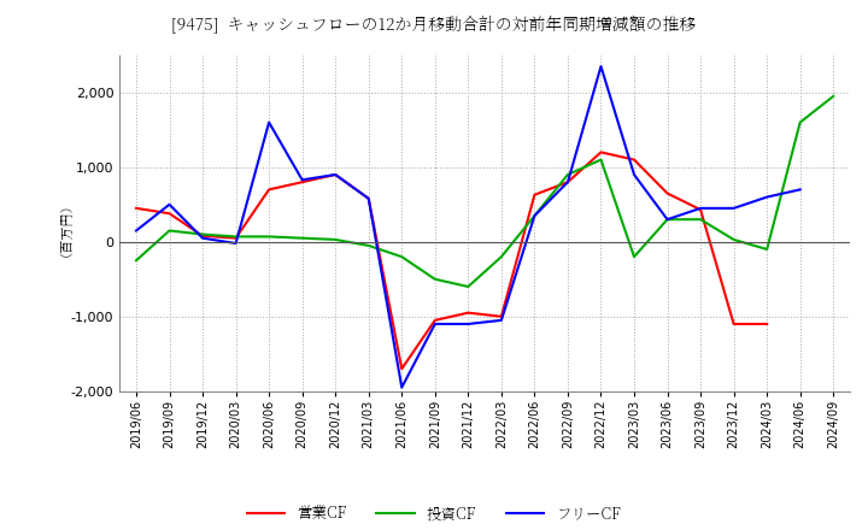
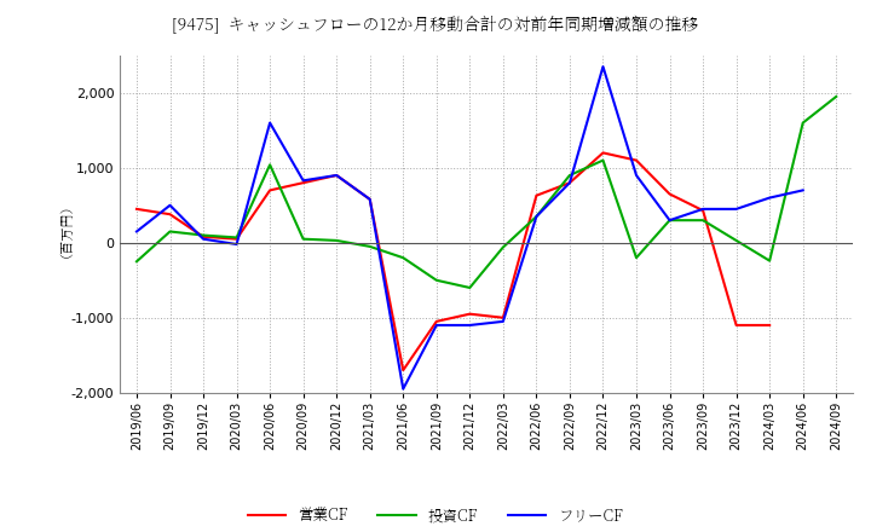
投資CF/2020/06: 70 -> 1,040
投資CF/2022/03: -200 -> -60
投資CF/2024/03: -100 -> -240
